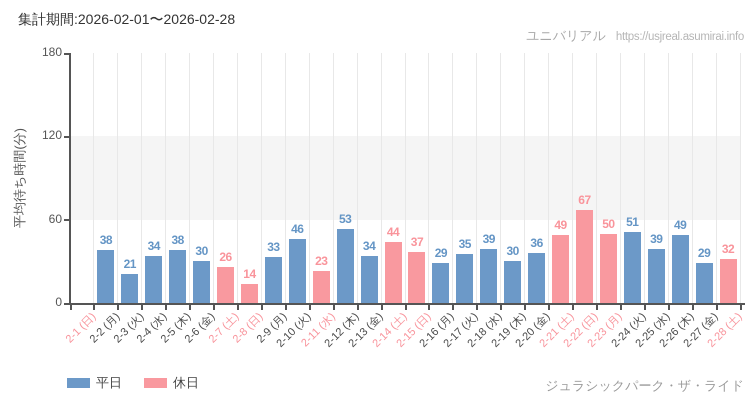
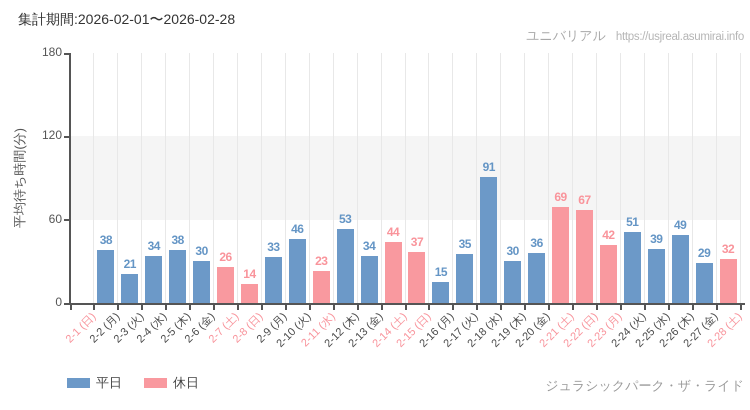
2-16 (月): 29 -> 15
2-18 (水): 39 -> 91
2-21 (土): 49 -> 69
2-23 (月): 50 -> 42
